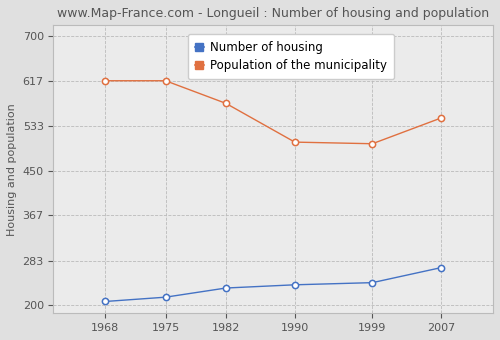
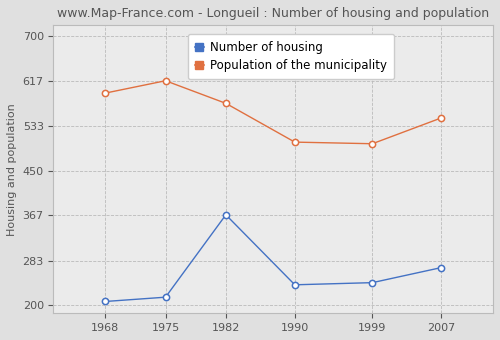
Population of the municipality/1968: 617 -> 594
Number of housing/1982: 232 -> 368
